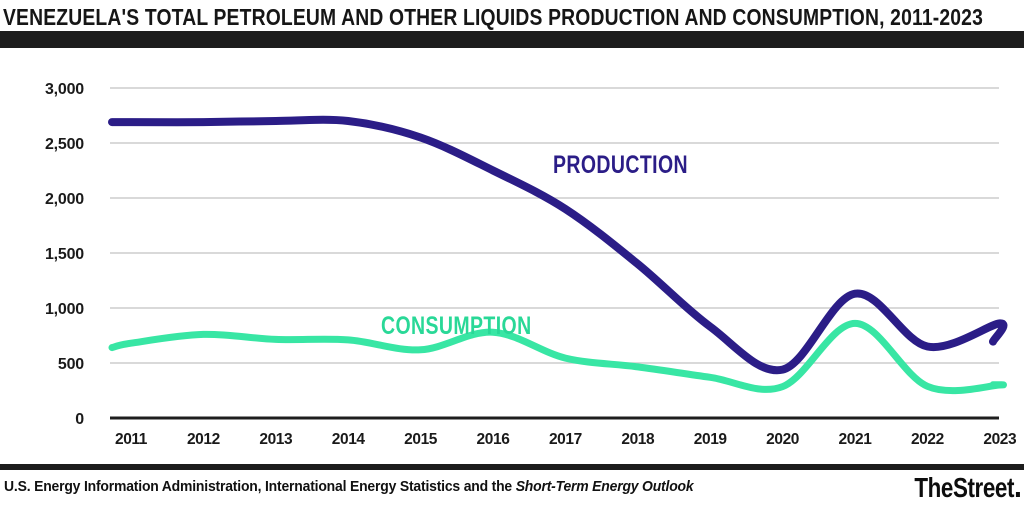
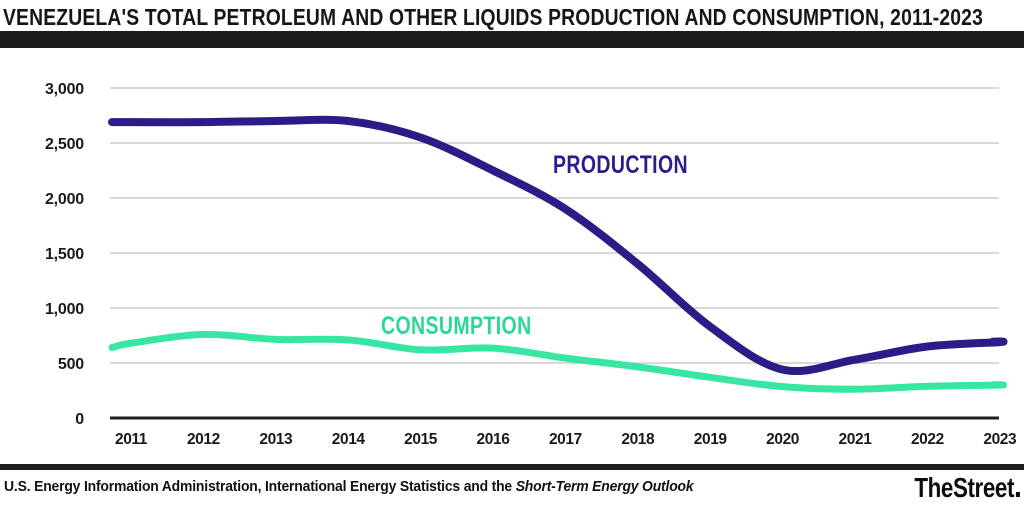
CONSUMPTION/2016: 780 -> 640
PRODUCTION/2021: 1130 -> 530
CONSUMPTION/2021: 860 -> 260
PRODUCTION/2023: 860 -> 690
